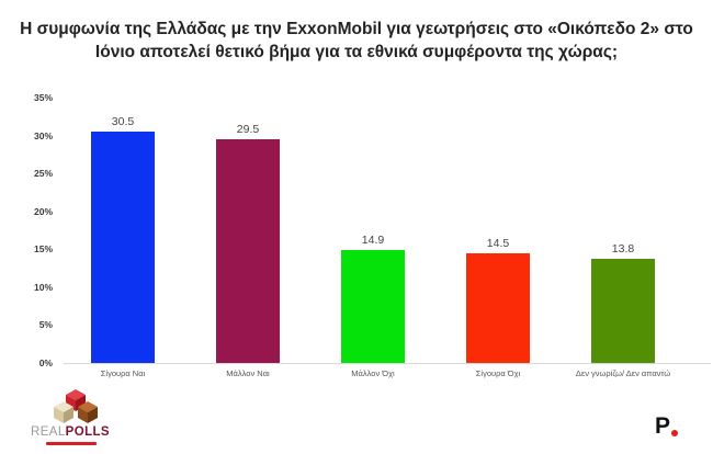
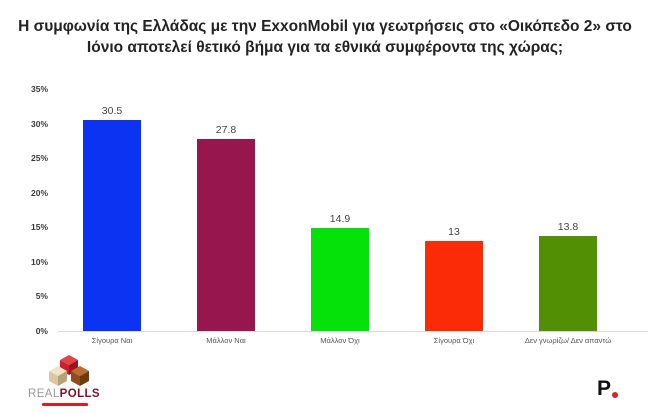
Μάλλον Ναι: 29.5 -> 27.8
Σίγουρα Όχι: 14.5 -> 13
